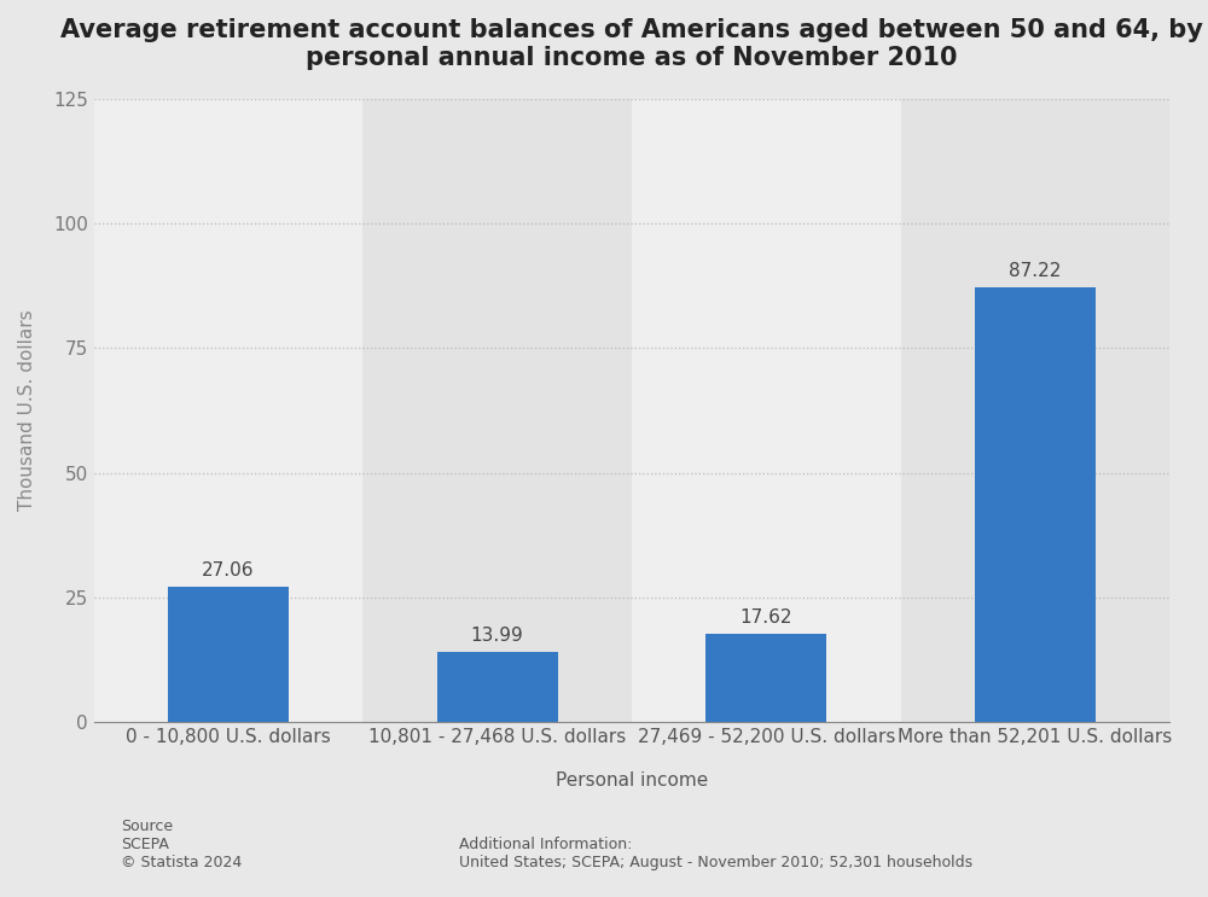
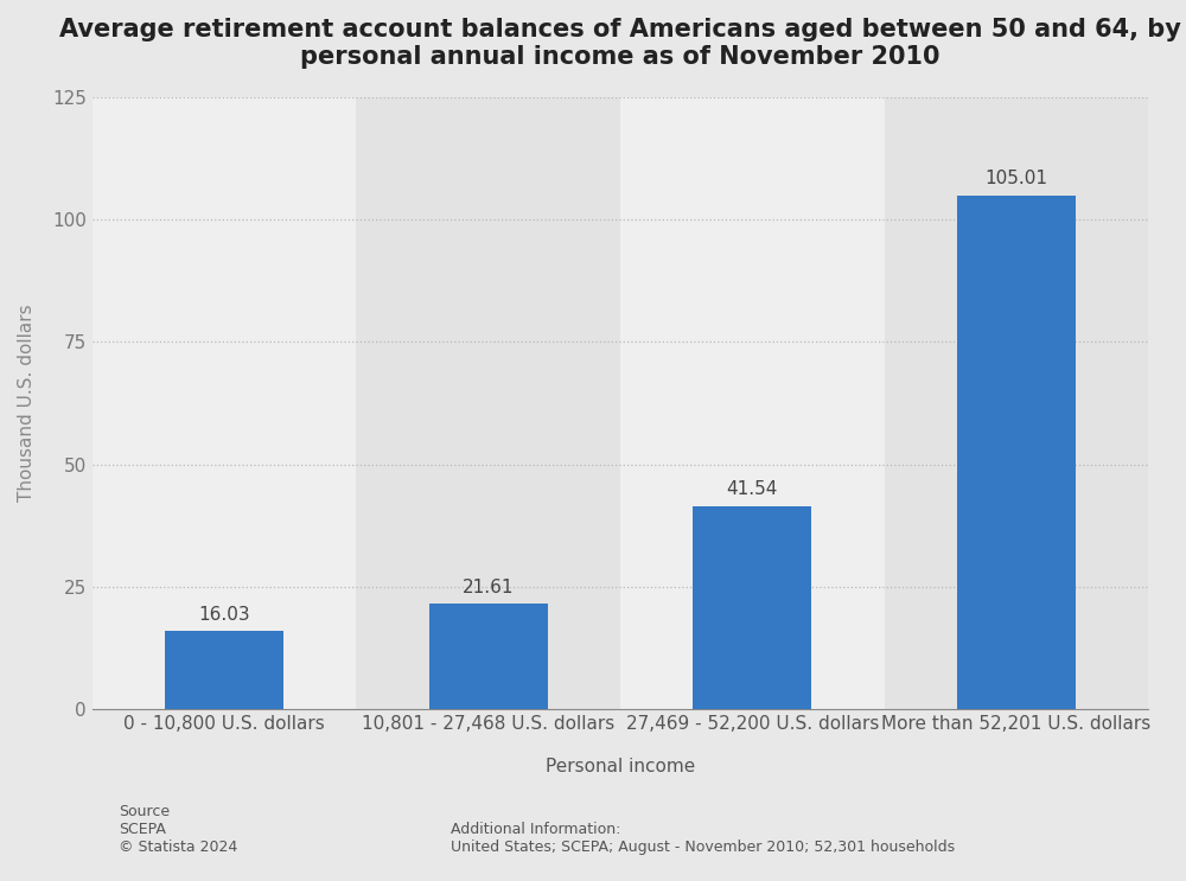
0 - 10,800 U.S. dollars: 27.06 -> 16.03
10,801 - 27,468 U.S. dollars: 13.99 -> 21.61
27,469 - 52,200 U.S. dollars: 17.62 -> 41.54
More than 52,201 U.S. dollars: 87.22 -> 105.01
